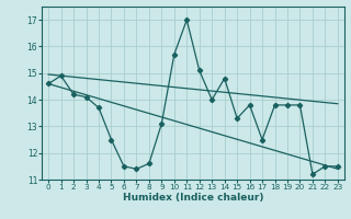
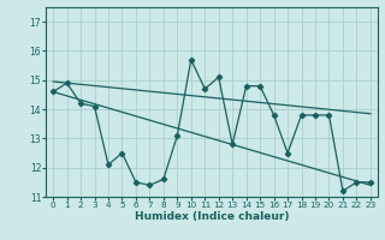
4: 13.7 -> 12.1
11: 17.0 -> 14.7
13: 14.0 -> 12.8
15: 13.3 -> 14.8
